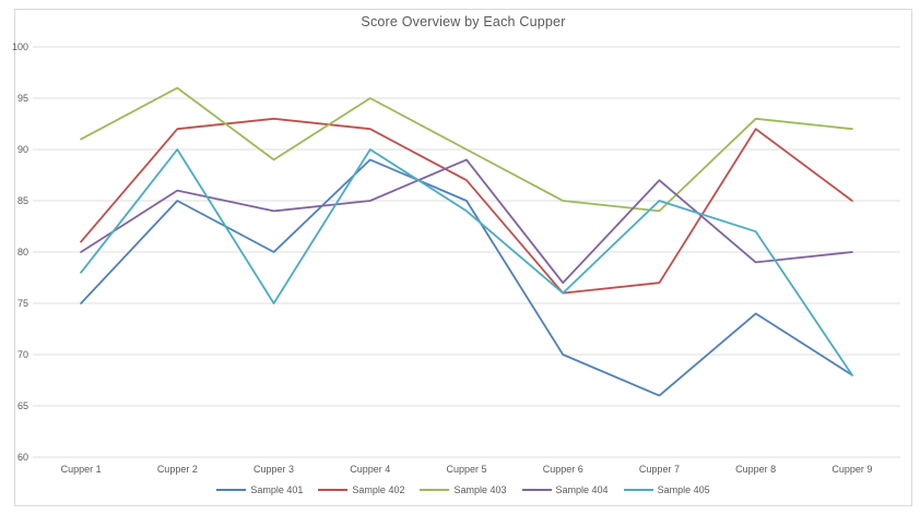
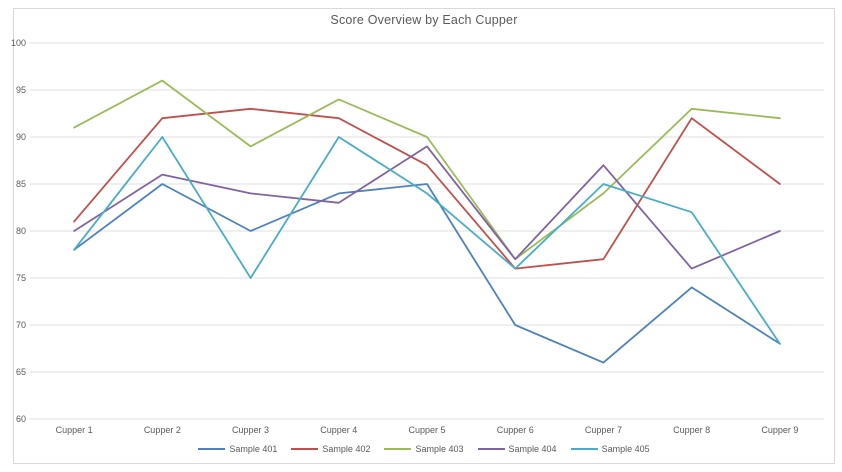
Sample 401/Cupper 1: 75 -> 78
Sample 401/Cupper 4: 89 -> 84
Sample 403/Cupper 4: 95 -> 94
Sample 404/Cupper 4: 85 -> 83
Sample 403/Cupper 6: 85 -> 77
Sample 404/Cupper 8: 79 -> 76
